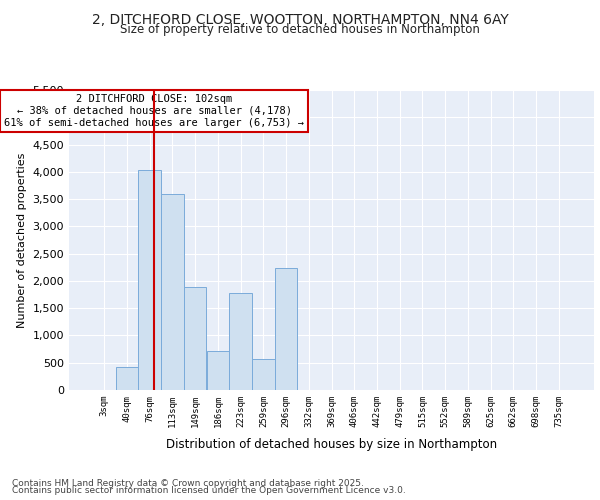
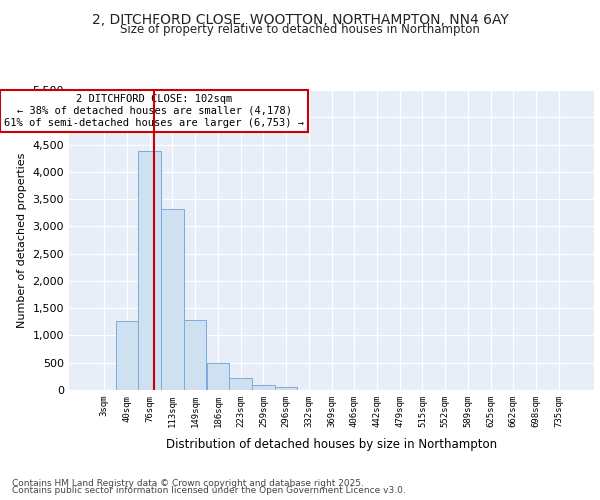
40sqm: 420 -> 1,270
76sqm: 4,040 -> 4,380
113sqm: 3,600 -> 3,310
149sqm: 1,880 -> 1,280
186sqm: 720 -> 500
223sqm: 1,780 -> 220
259sqm: 560 -> 90
296sqm: 2,240 -> 60
